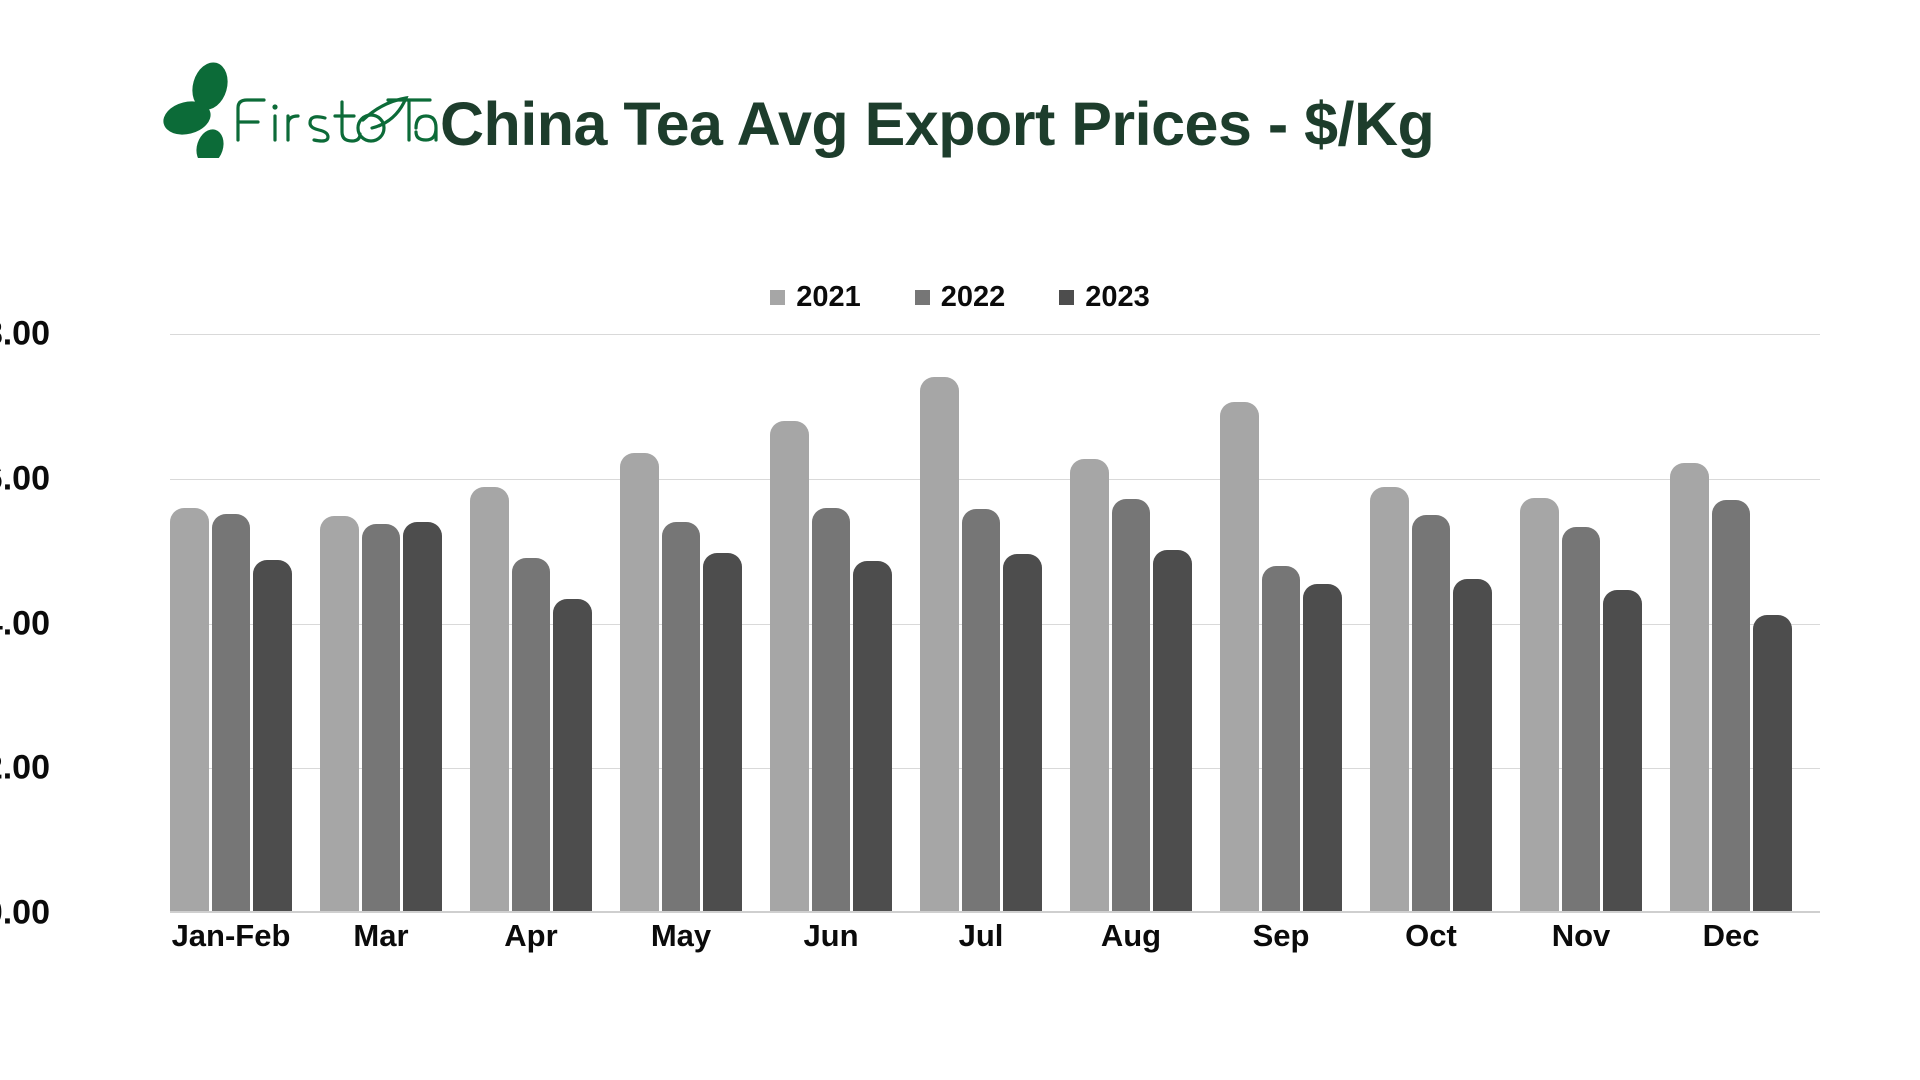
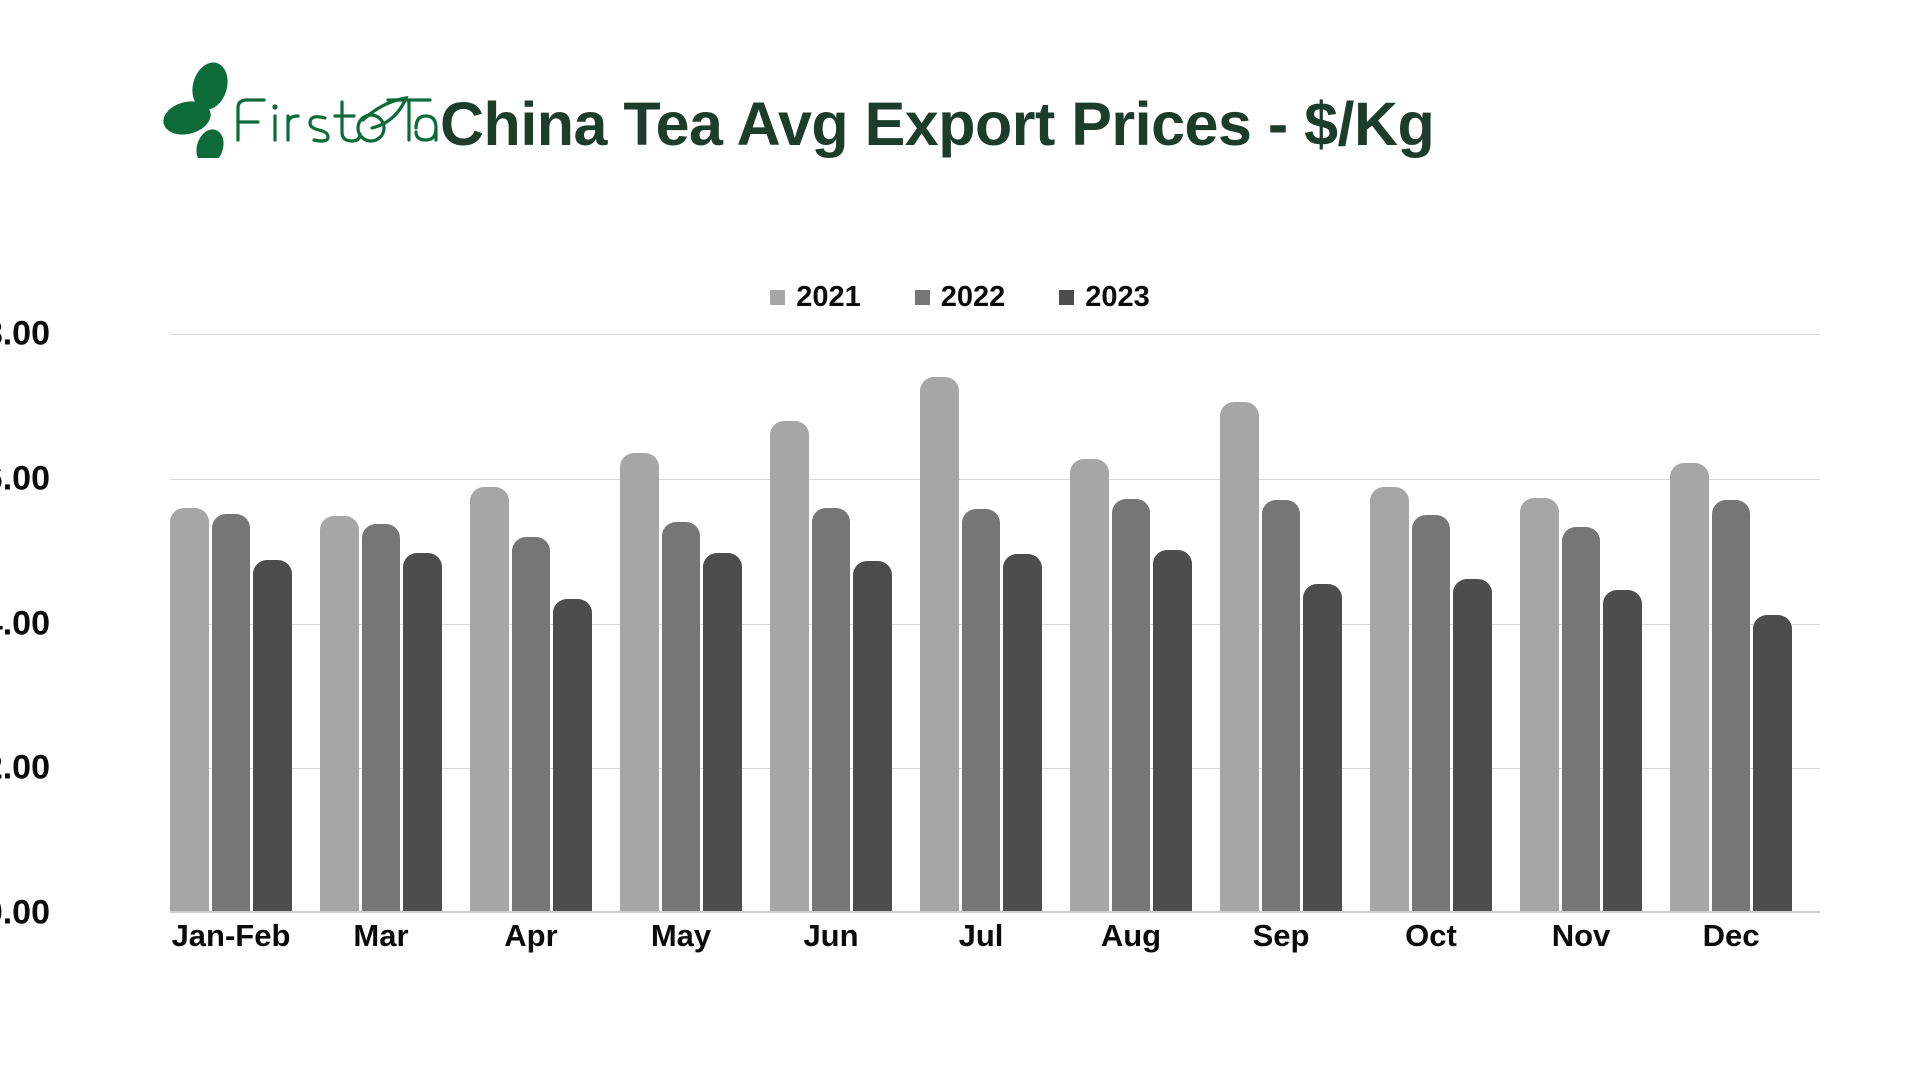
2023/Mar: $5.4 -> $5.0
2022/Apr: $4.9 -> $5.2
2022/Sep: $4.8 -> $5.7
